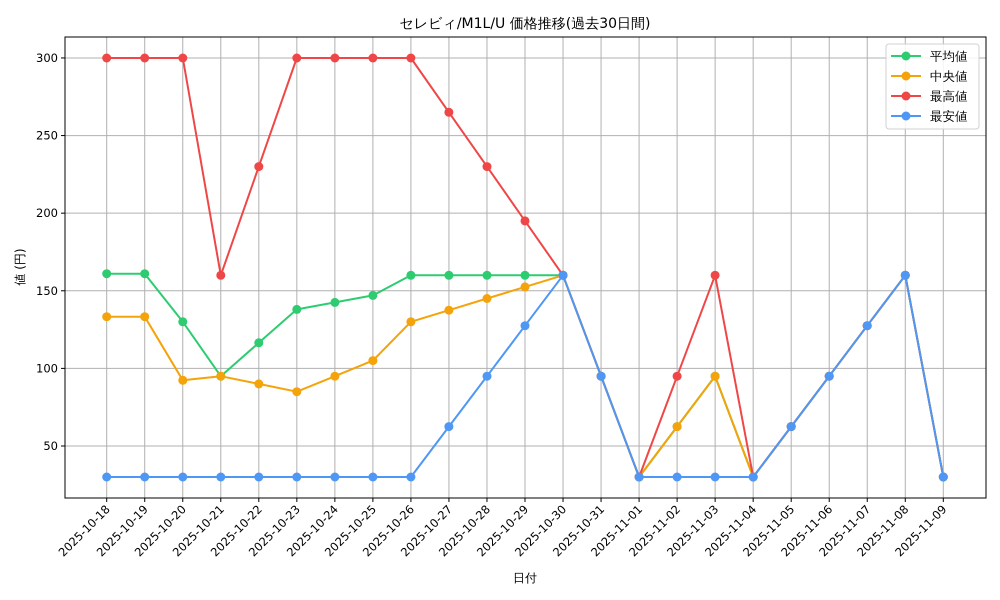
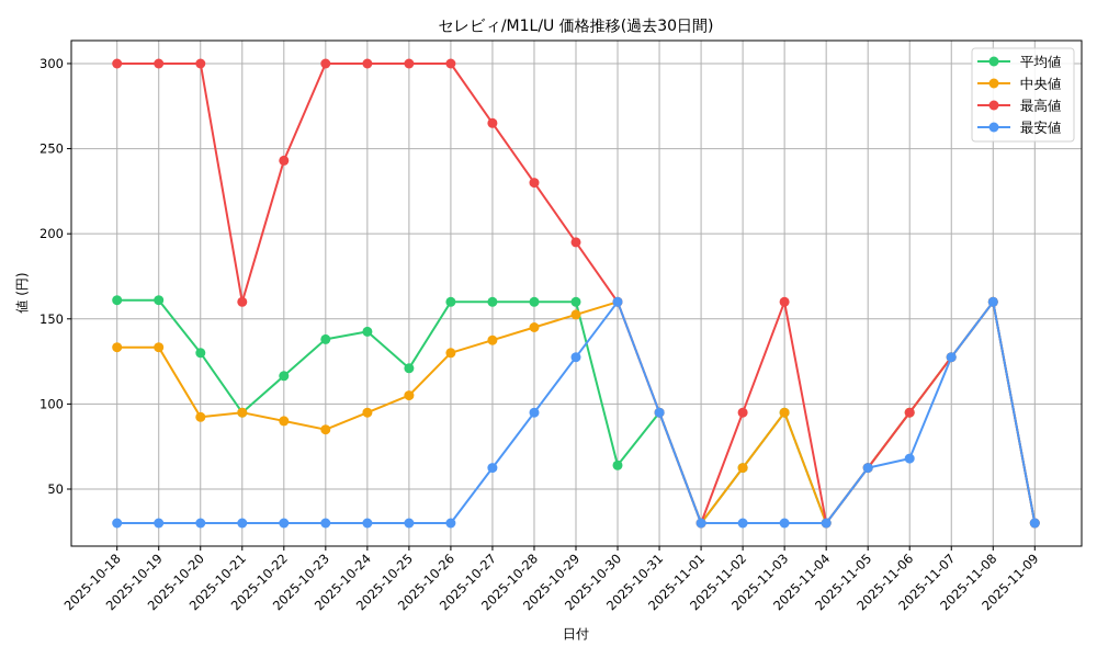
最高値/2025-10-22: 230 -> 243
平均値/2025-10-25: 147 -> 121
平均値/2025-10-30: 160 -> 64
最安値/2025-11-06: 95 -> 68
